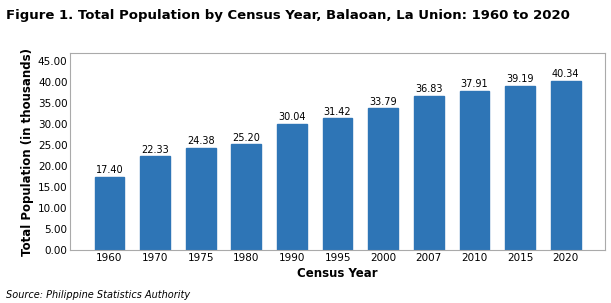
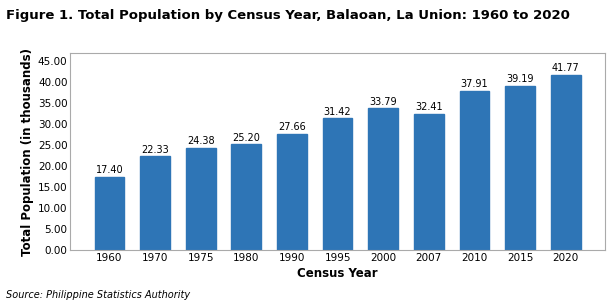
1990: 30.04 -> 27.66
2007: 36.83 -> 32.41
2020: 40.34 -> 41.77
